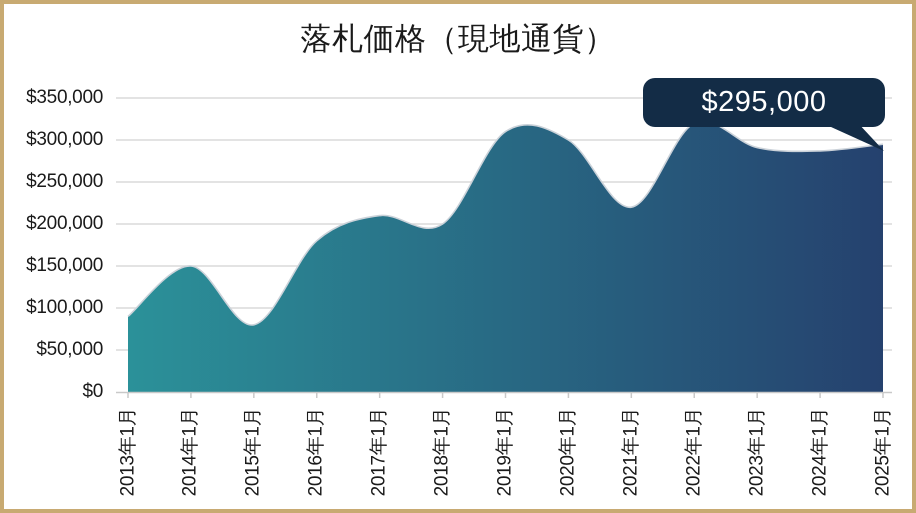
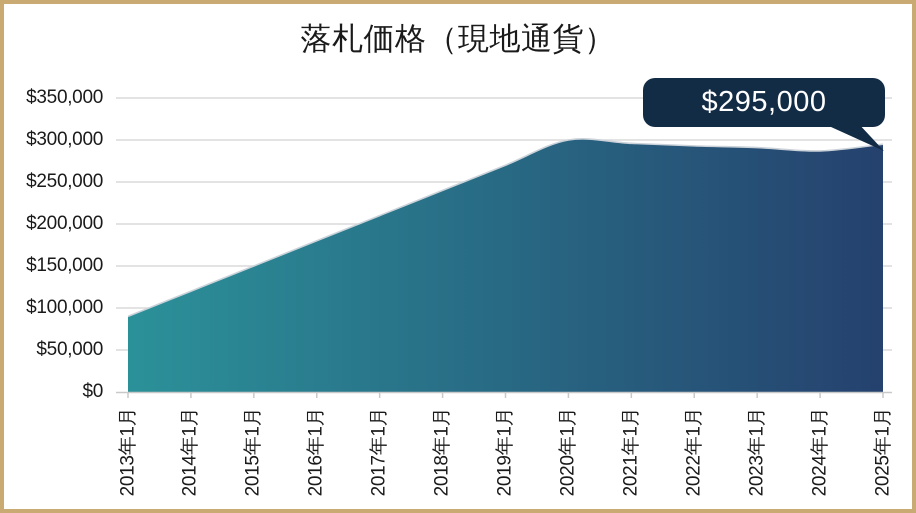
2014年1月: $150000 -> $120000
2015年1月: $80000 -> $150000
2018年1月: $200000 -> $240000
2019年1月: $310000 -> $270000
2021年1月: $220000 -> $300000
2022年1月: $320000 -> $290000
